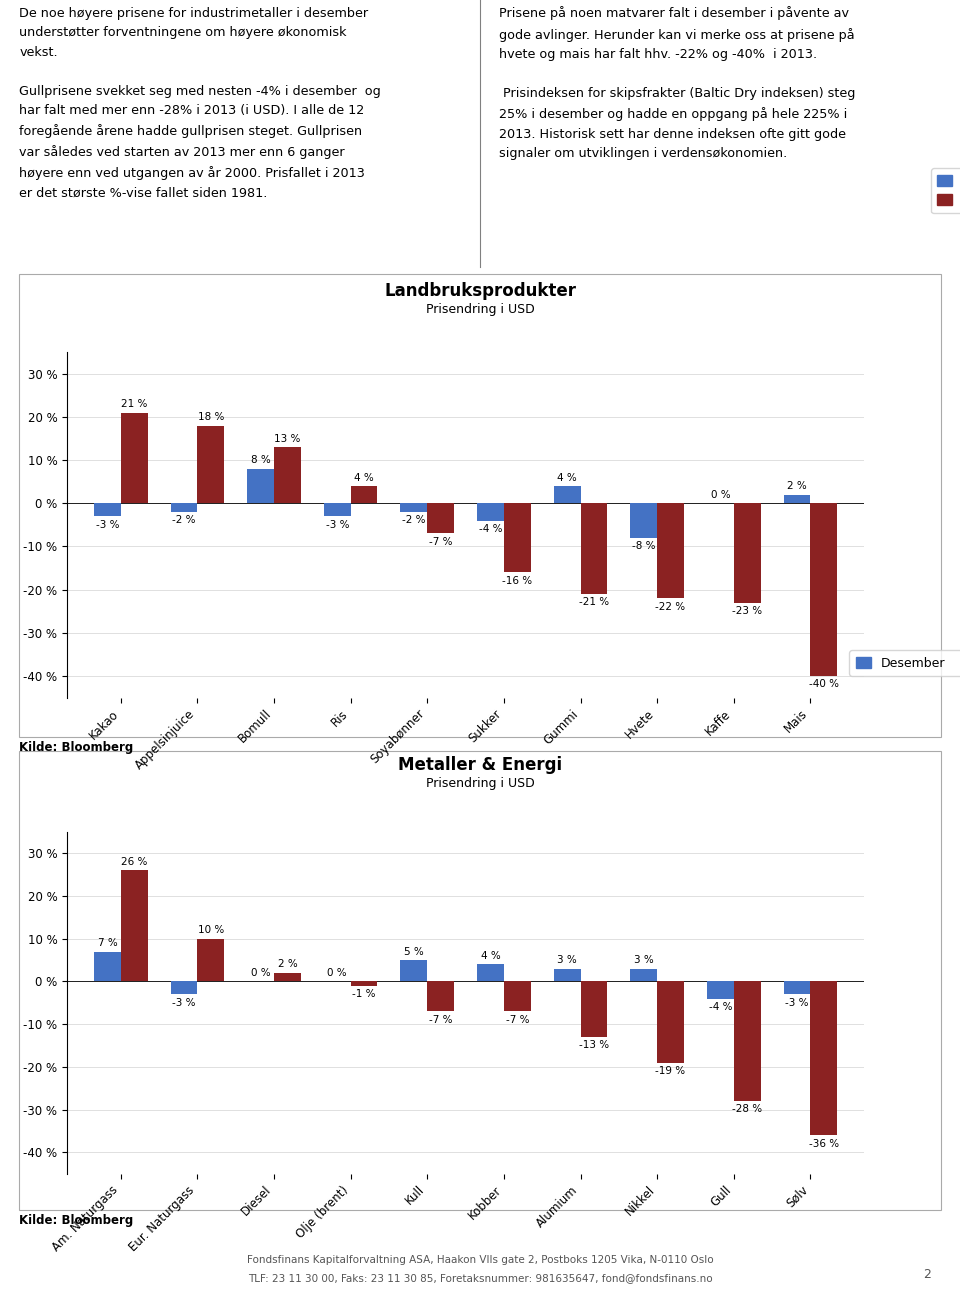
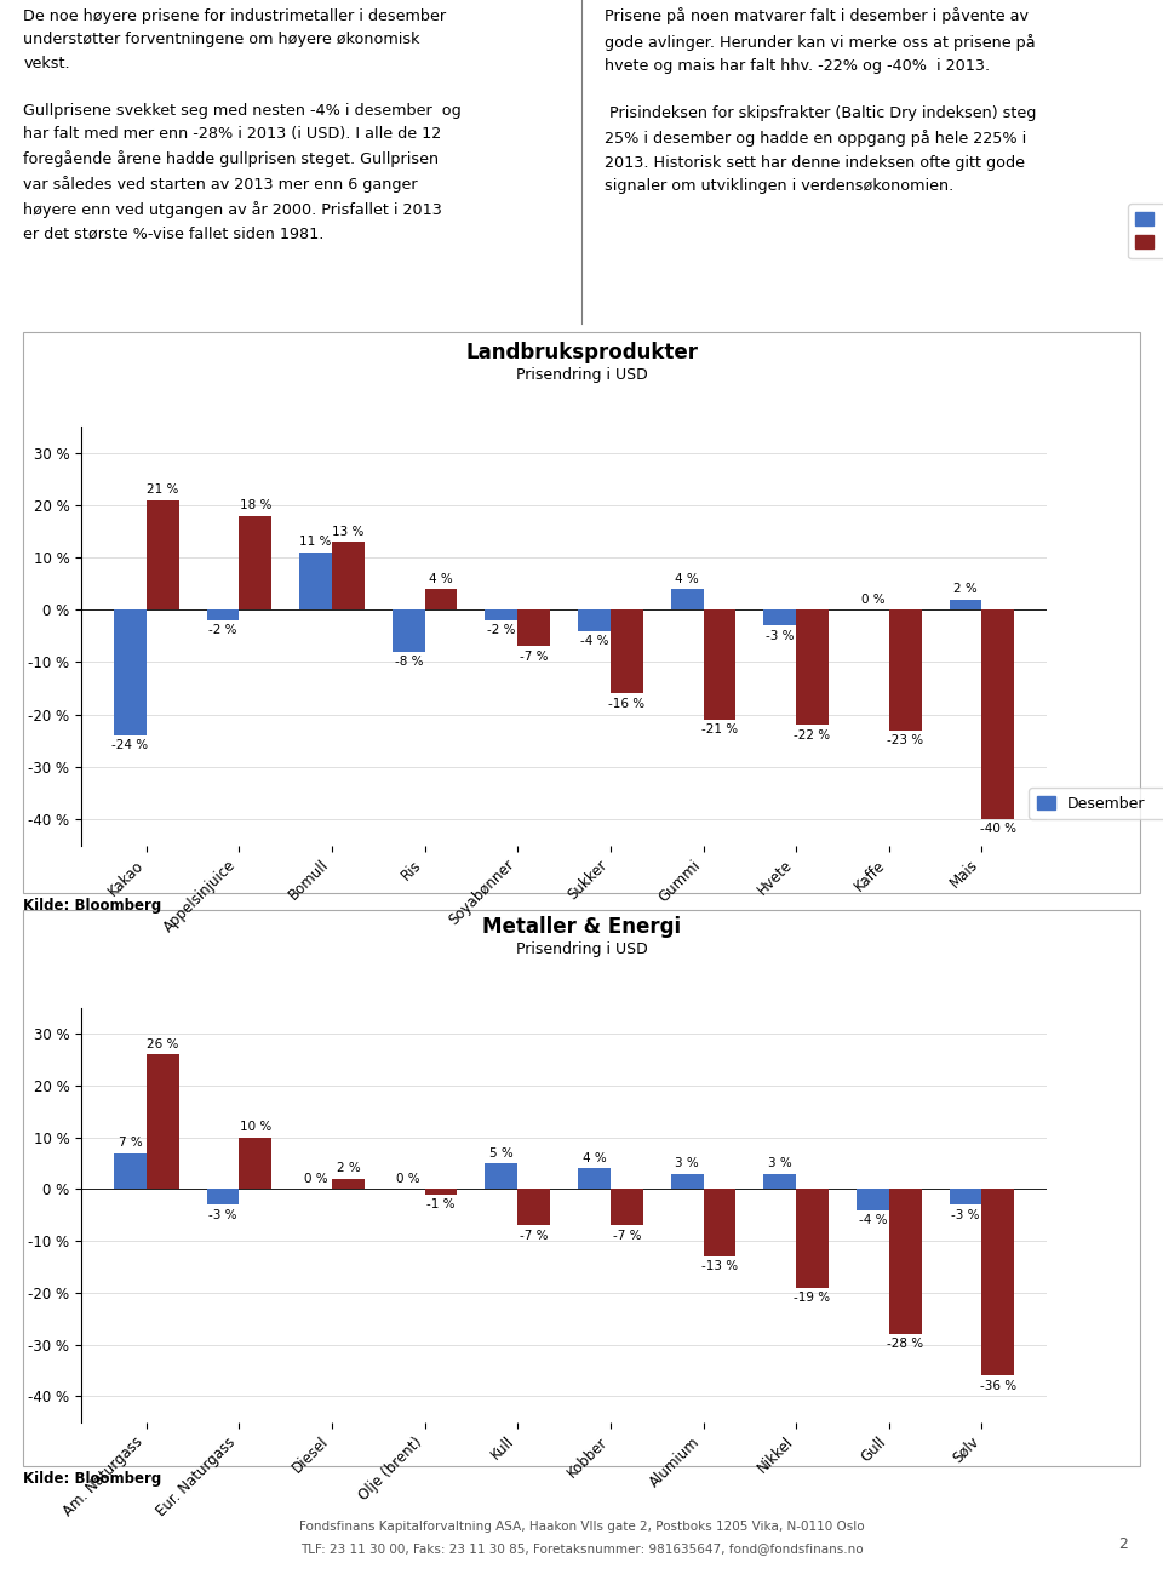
Desember/Kakao: -3 -> -24
Desember/Bomull: 8 -> 11
Desember/Ris: -3 -> -8
Desember/Hvete: -8 -> -3
